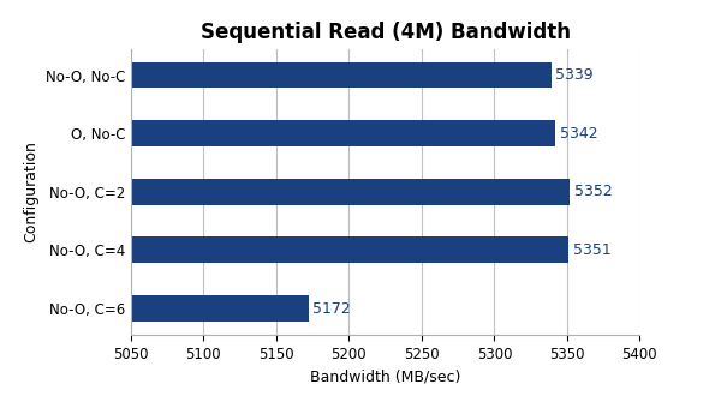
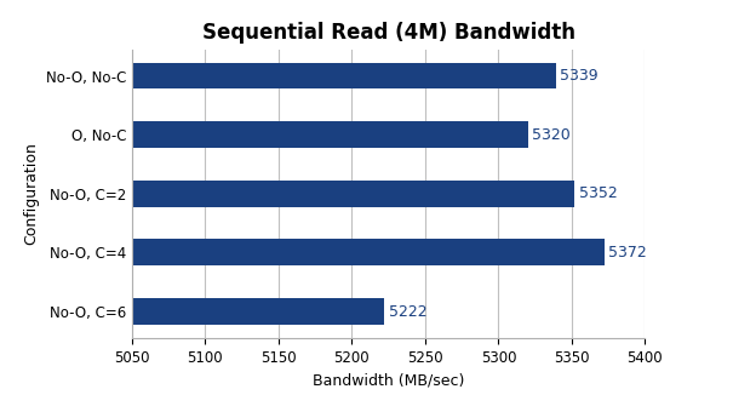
O, No-C: 5342 -> 5320
No-O, C=4: 5351 -> 5372
No-O, C=6: 5172 -> 5222
